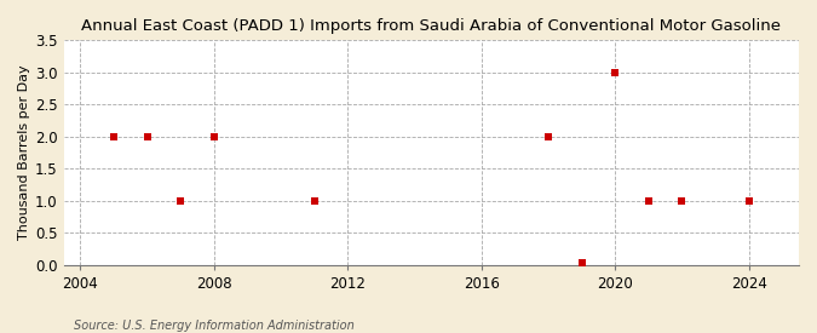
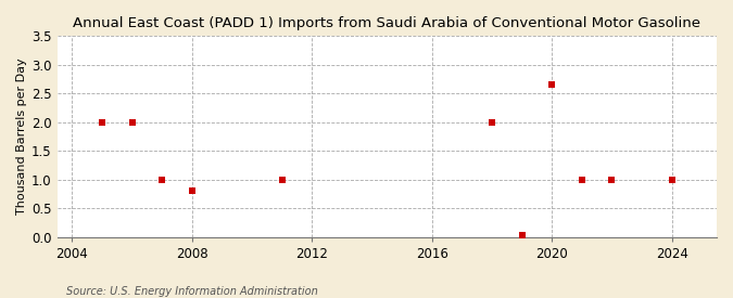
2008: 2.00 -> 0.80
2020: 3.00 -> 2.66
